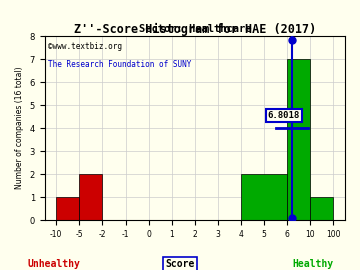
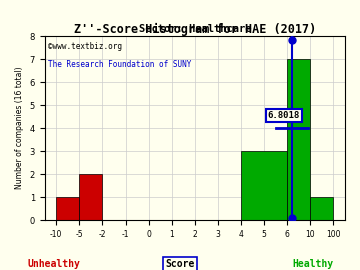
5: 2 -> 3
